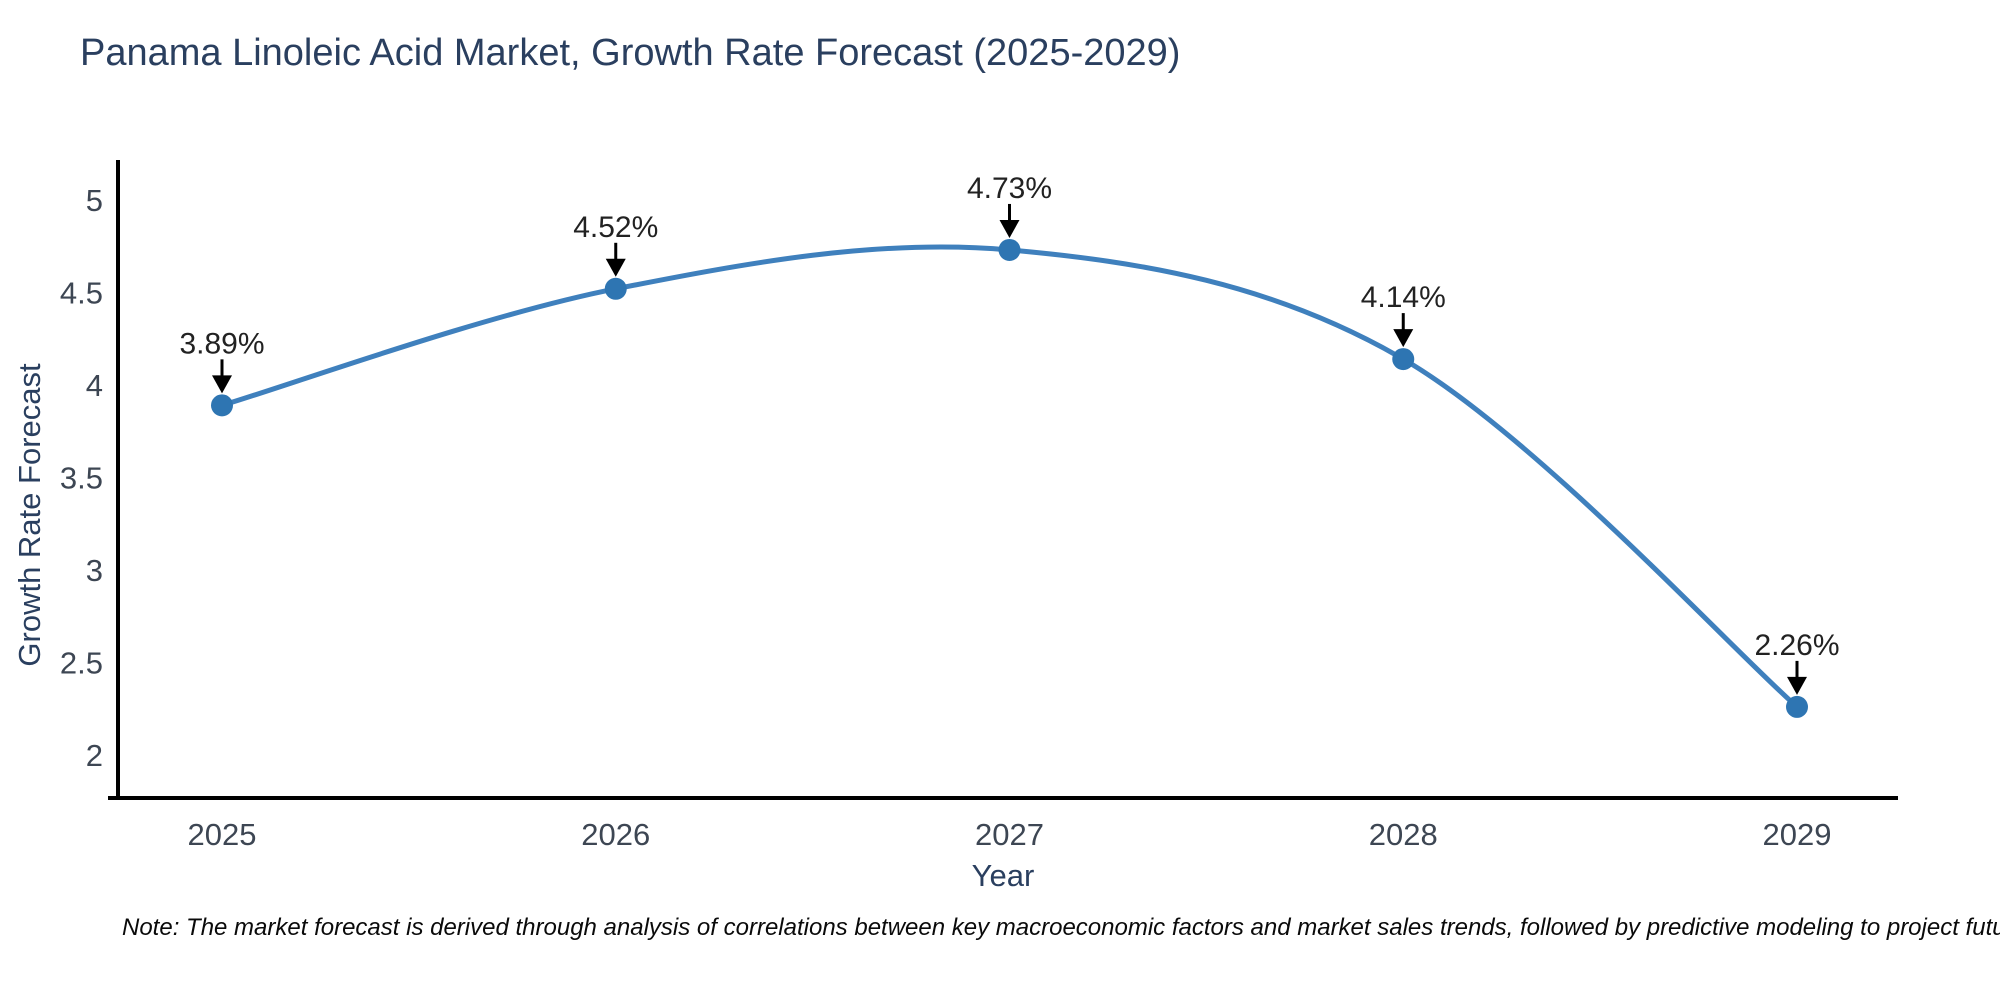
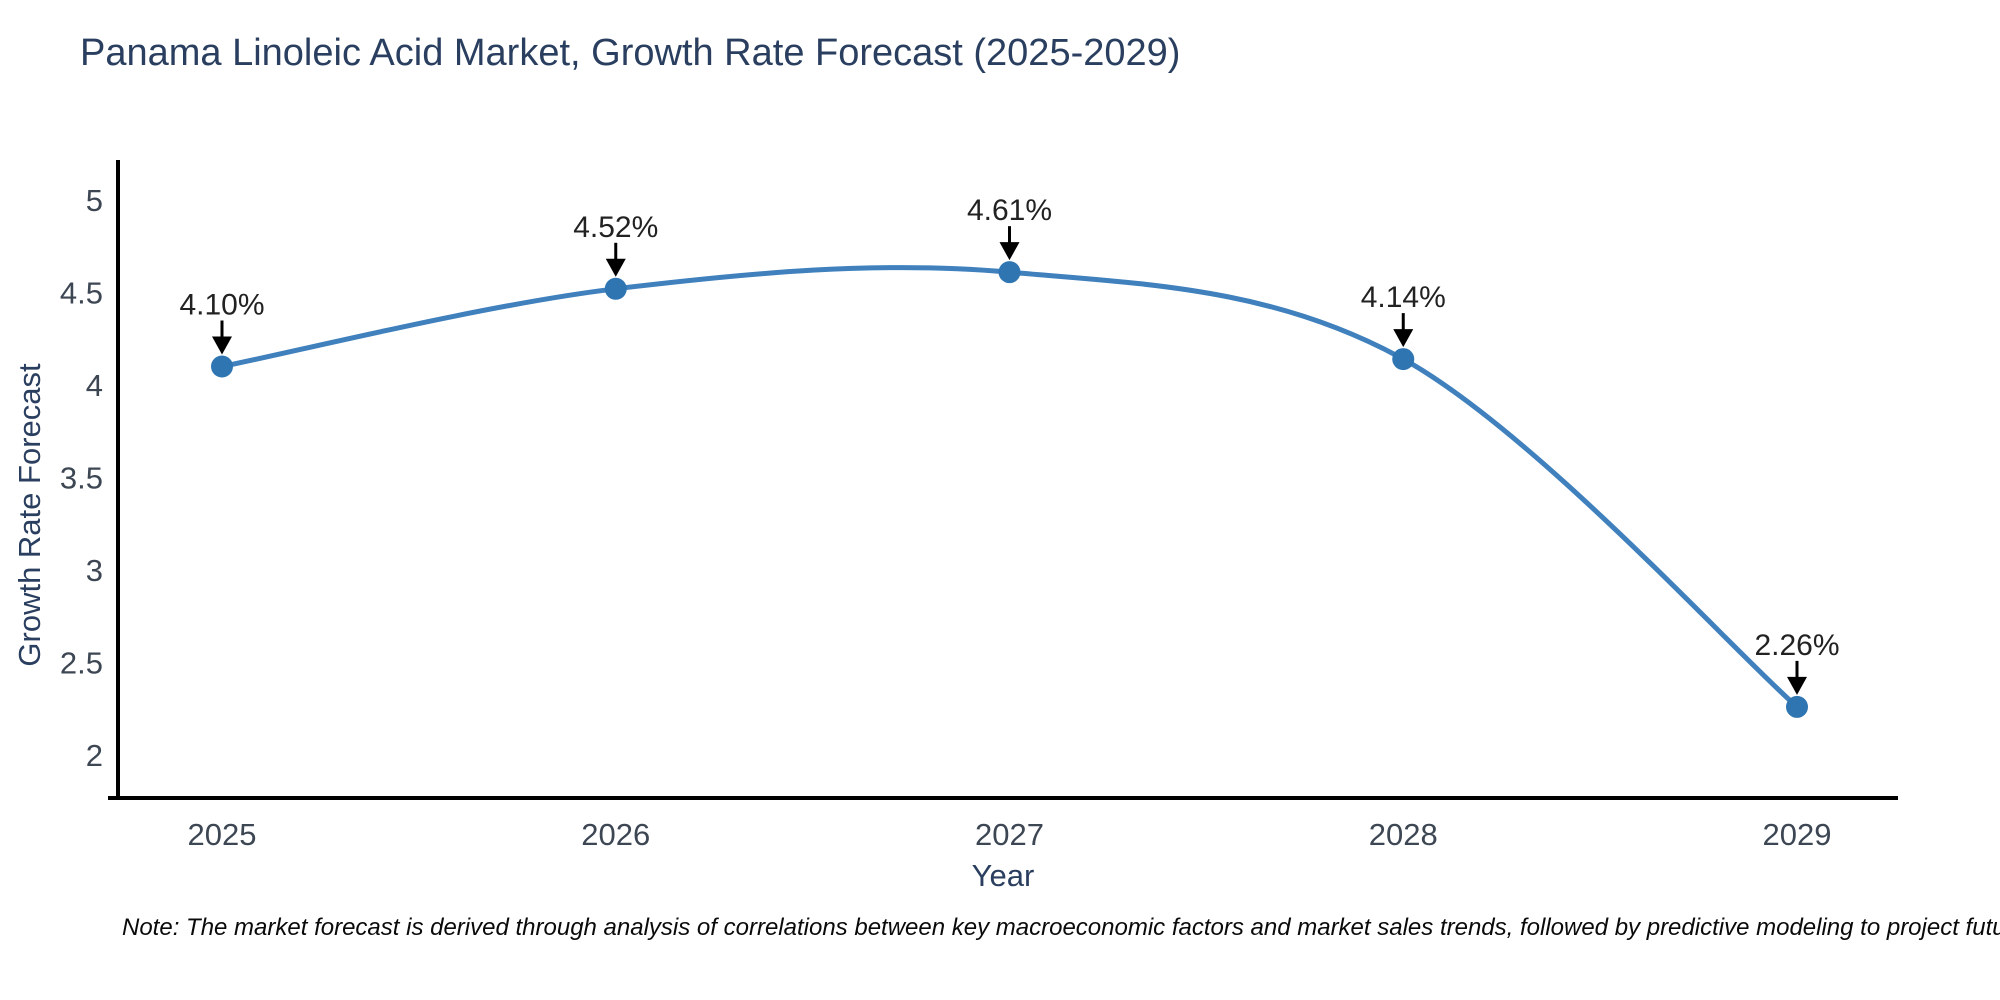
2025: 3.89% -> 4.10%
2027: 4.73% -> 4.61%
